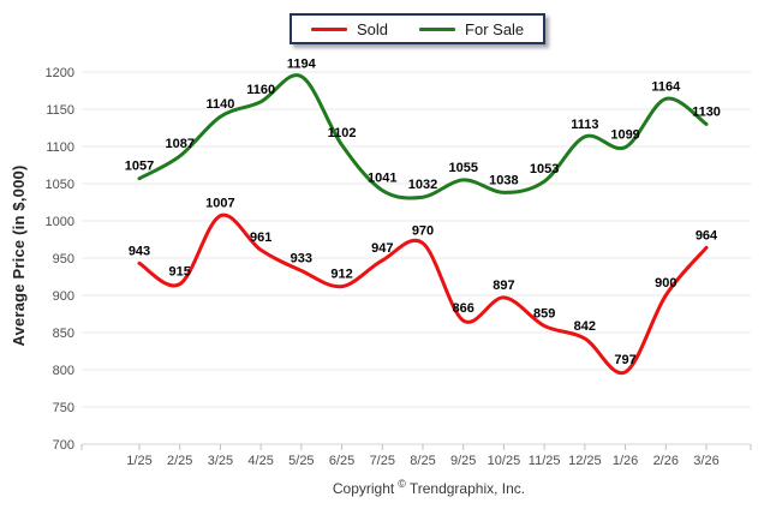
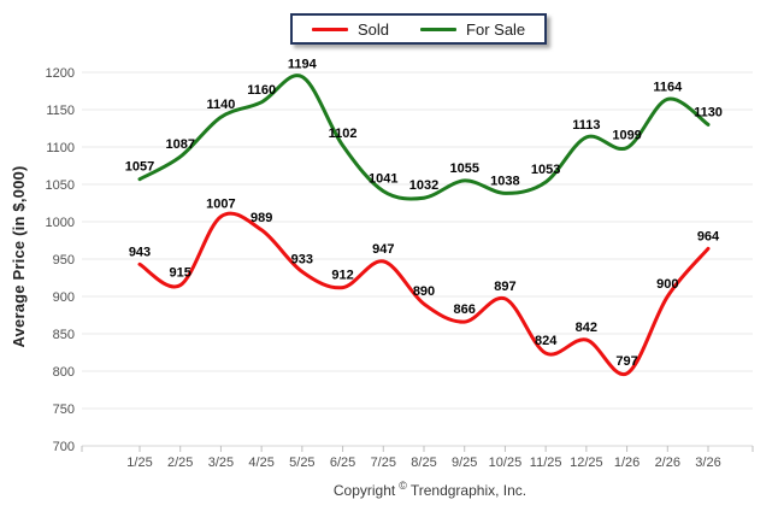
Sold/4/25: 961 -> 989
Sold/8/25: 970 -> 890
Sold/11/25: 859 -> 824
